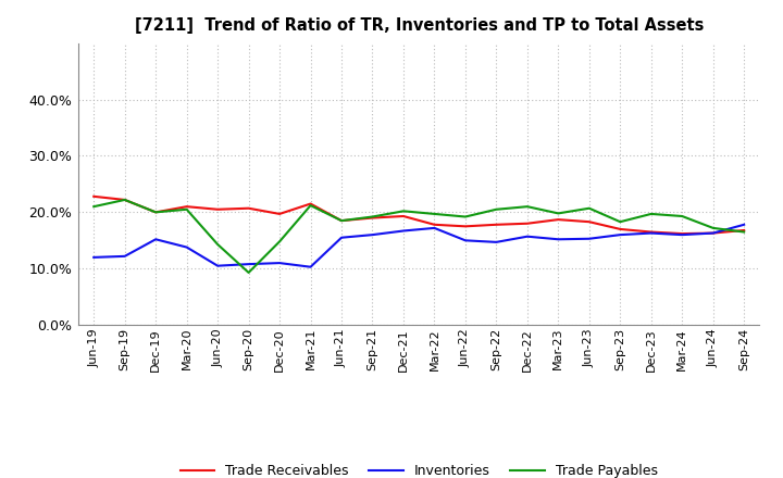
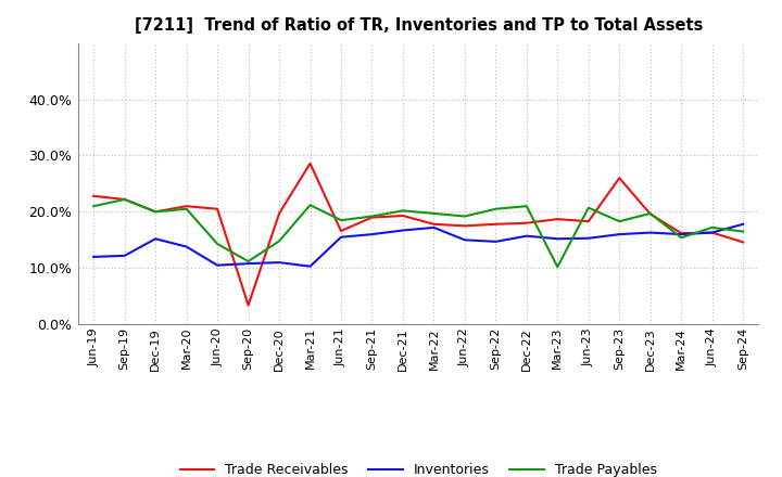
Trade Receivables/Sep-20: 20.7% -> 3.4%
Trade Payables/Sep-20: 9.3% -> 11.2%
Trade Receivables/Mar-21: 21.5% -> 28.6%
Trade Receivables/Jun-21: 18.5% -> 16.6%
Trade Payables/Mar-23: 19.8% -> 10.2%
Trade Receivables/Sep-23: 17.0% -> 26.0%
Trade Receivables/Dec-23: 16.5% -> 19.6%
Trade Payables/Mar-24: 19.3% -> 15.4%
Trade Receivables/Sep-24: 16.8% -> 14.6%
